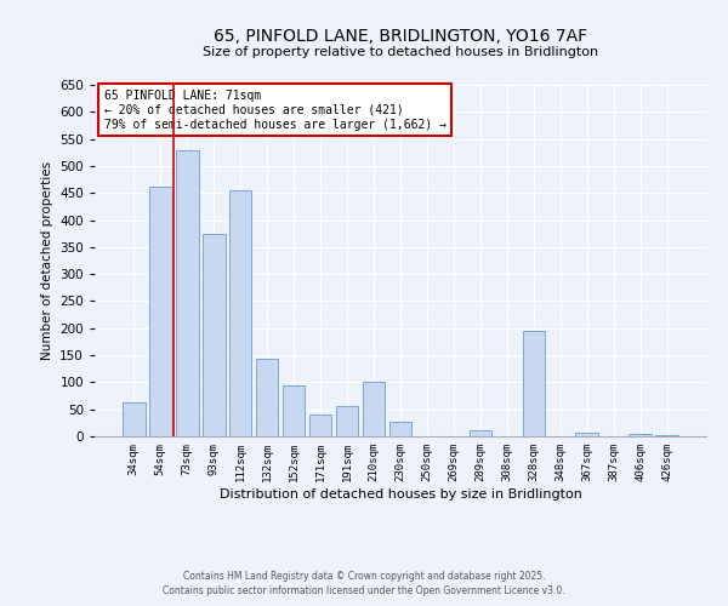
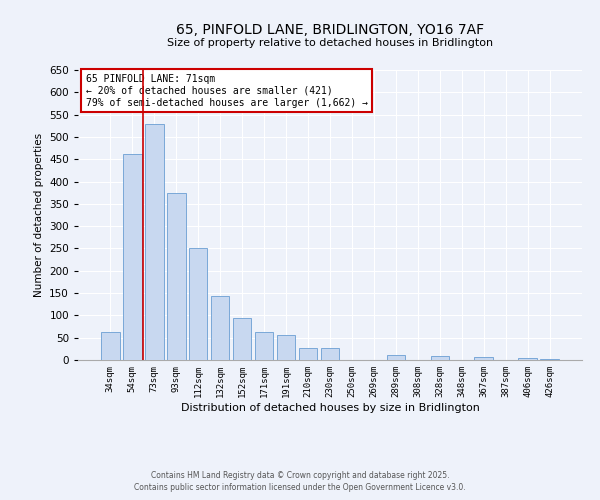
112sqm: 455 -> 250
171sqm: 40 -> 63
210sqm: 100 -> 27
328sqm: 195 -> 8
